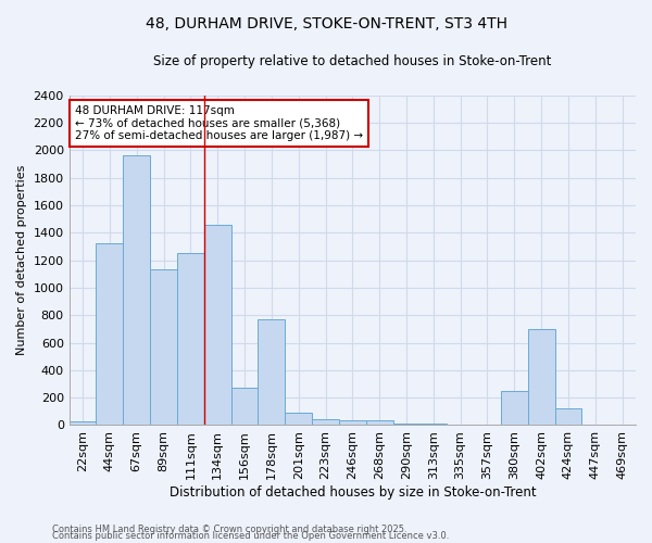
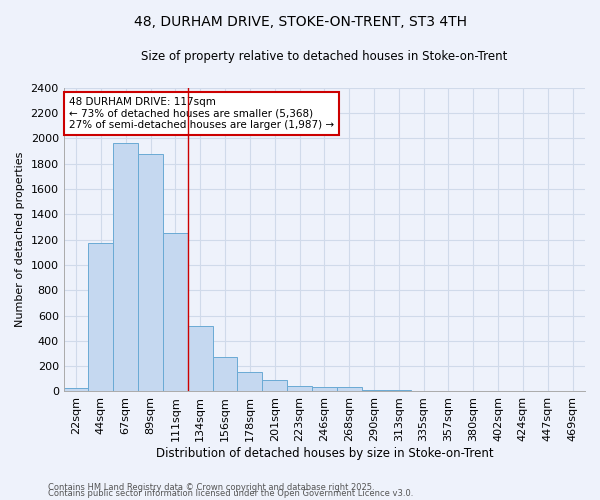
44sqm: 1320 -> 1180
89sqm: 1130 -> 1880
134sqm: 1460 -> 520
178sqm: 770 -> 160
380sqm: 250 -> 0
402sqm: 700 -> 0
424sqm: 120 -> 0
